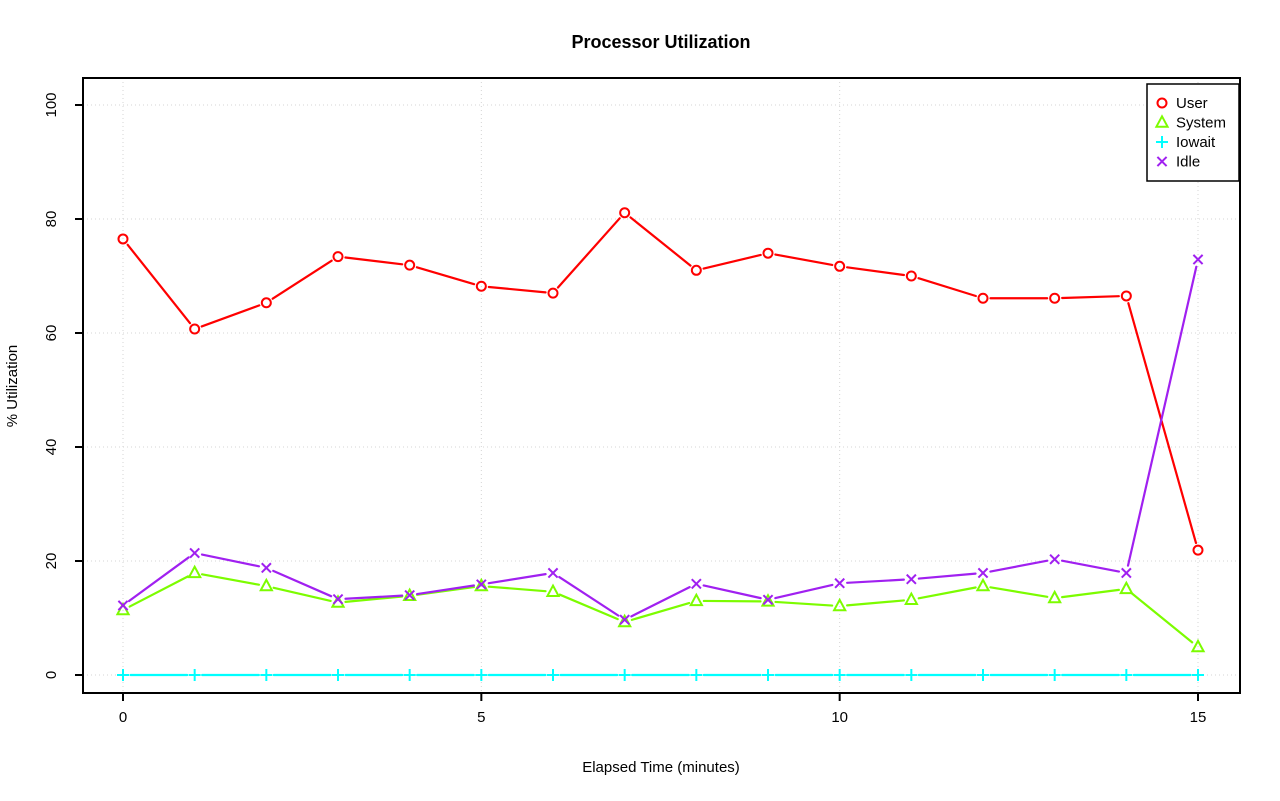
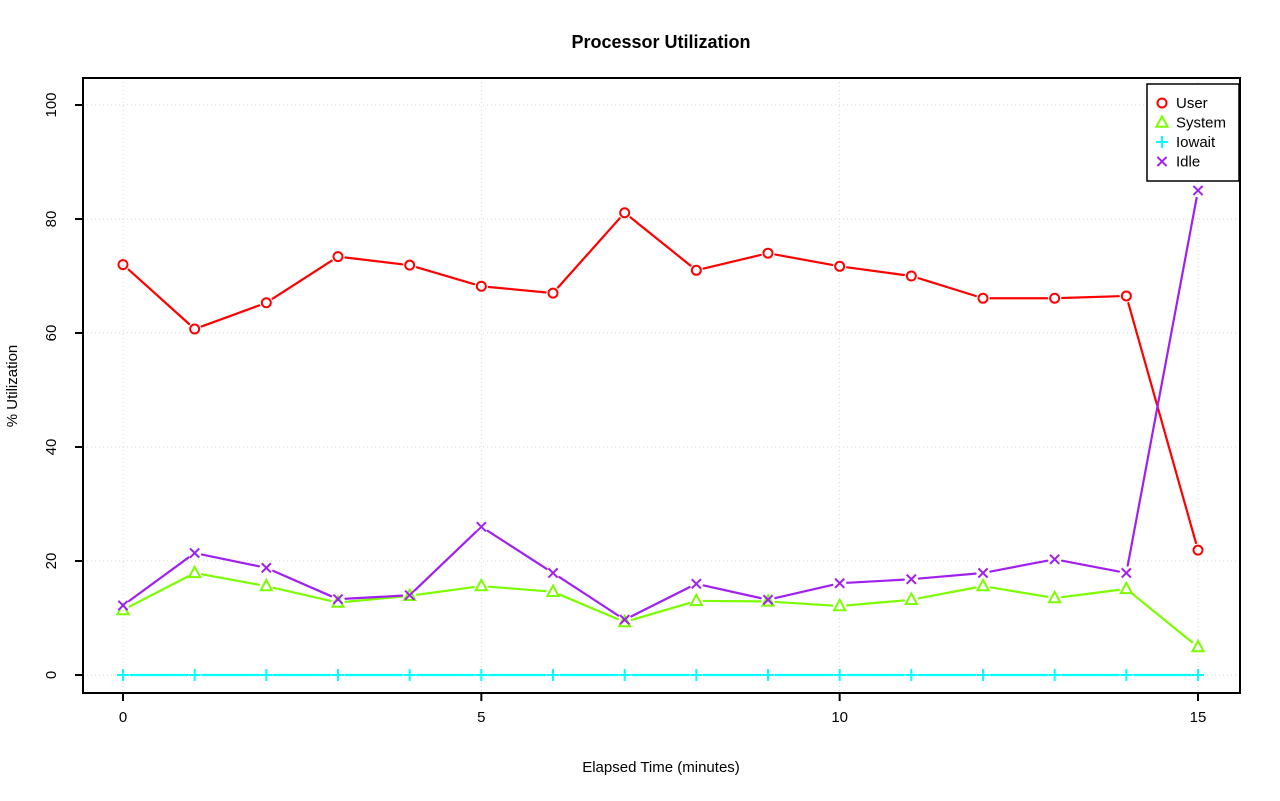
User/0: 76 -> 72
Idle/5: 16 -> 26
Idle/15: 73 -> 85
